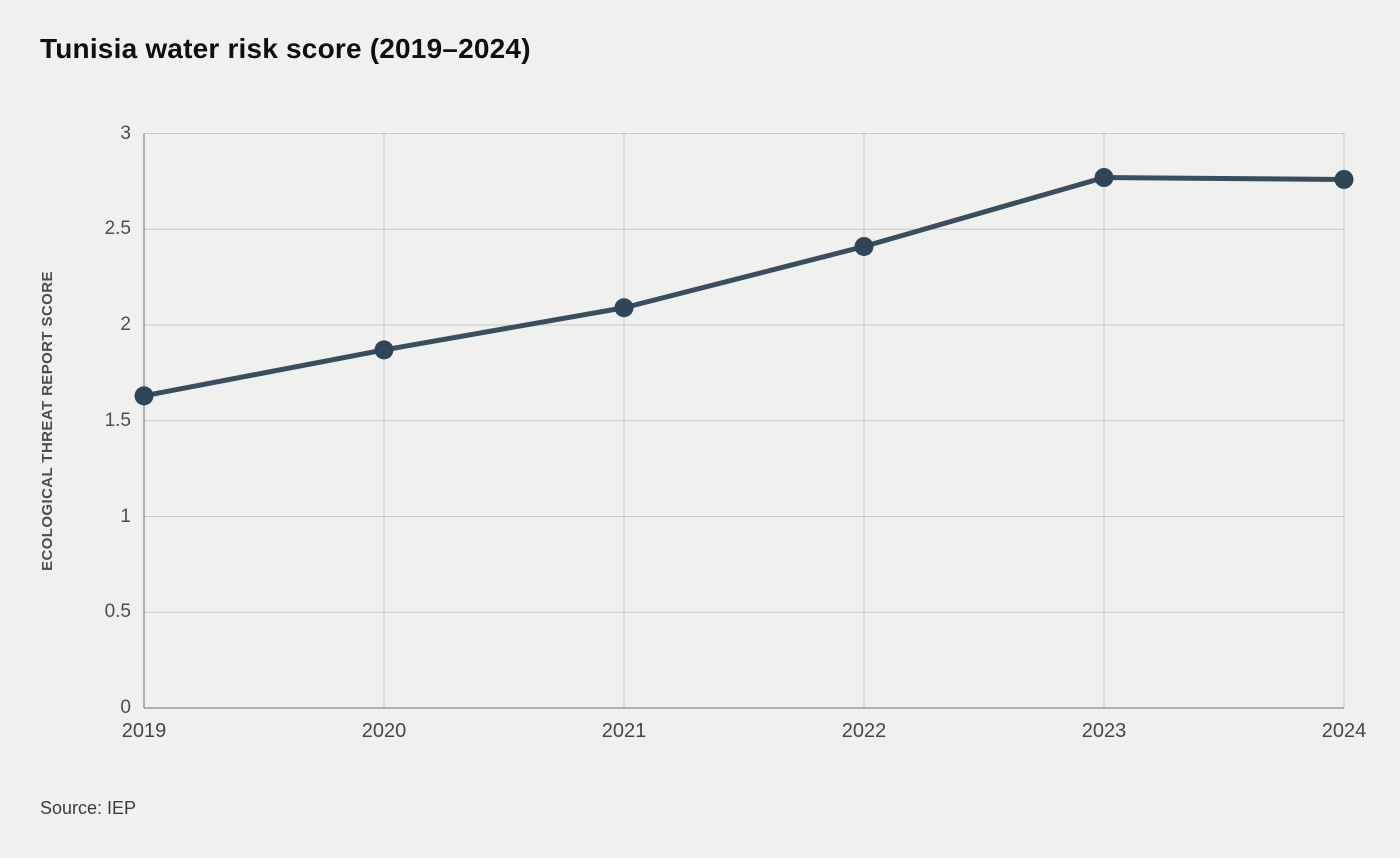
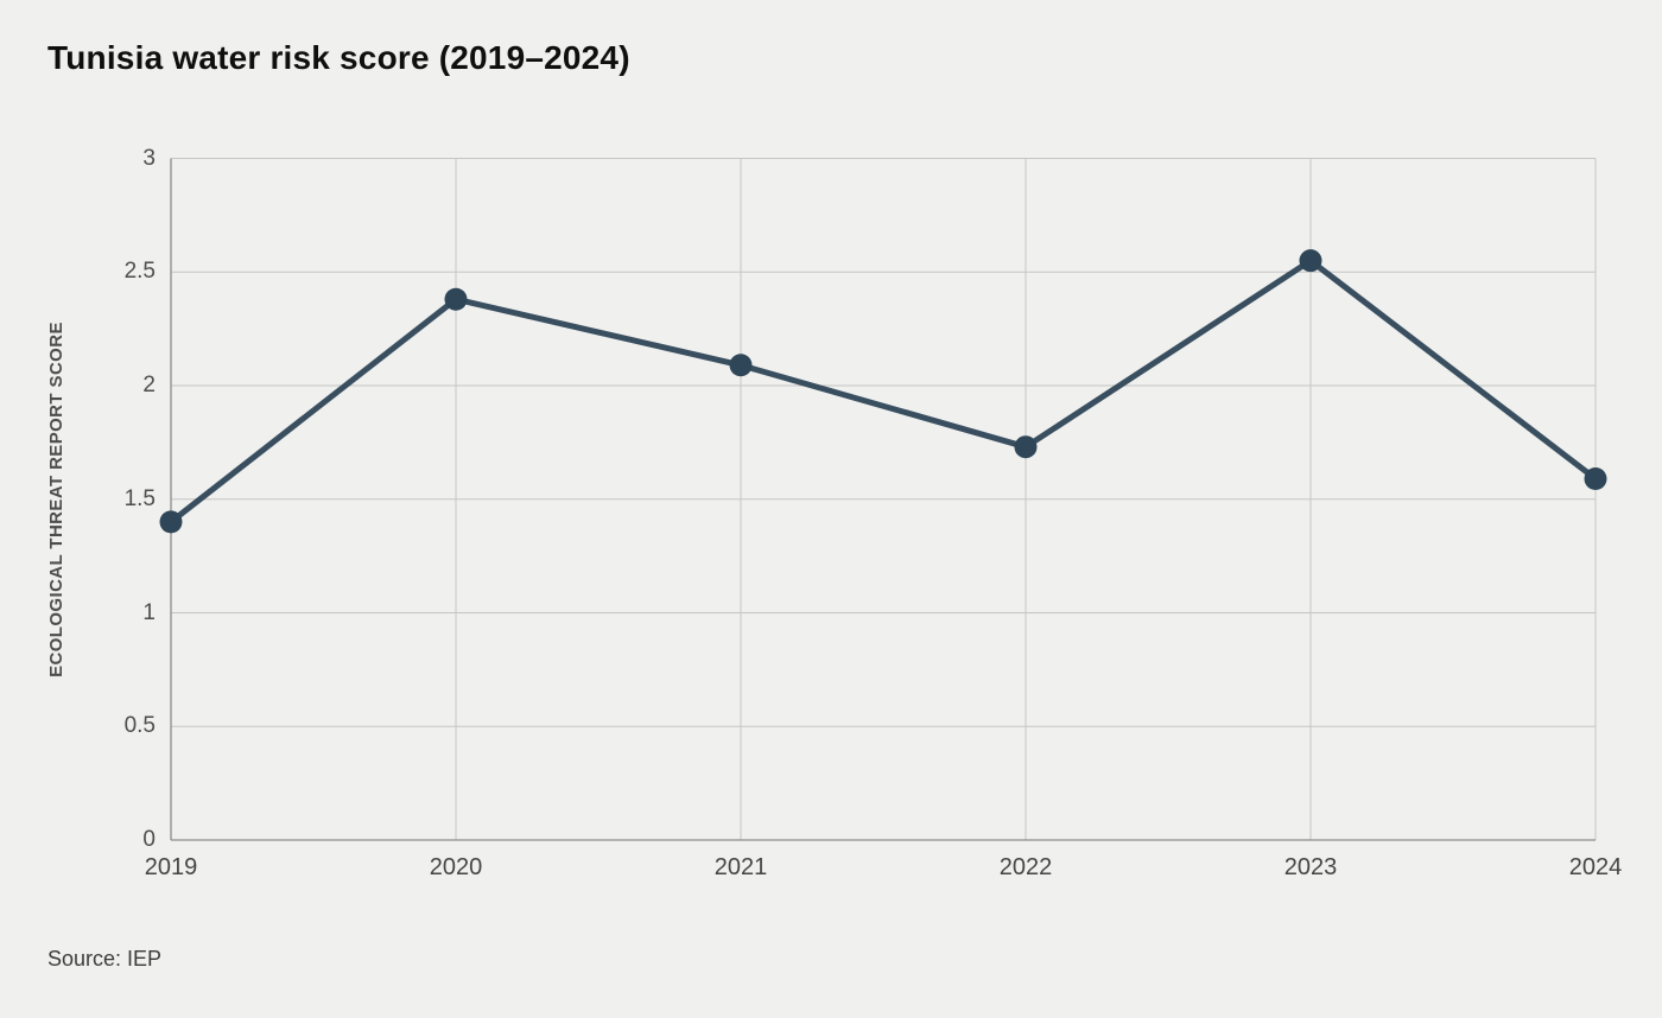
2019: 1.63 -> 1.40
2020: 1.87 -> 2.38
2022: 2.41 -> 1.73
2023: 2.77 -> 2.55
2024: 2.76 -> 1.59
